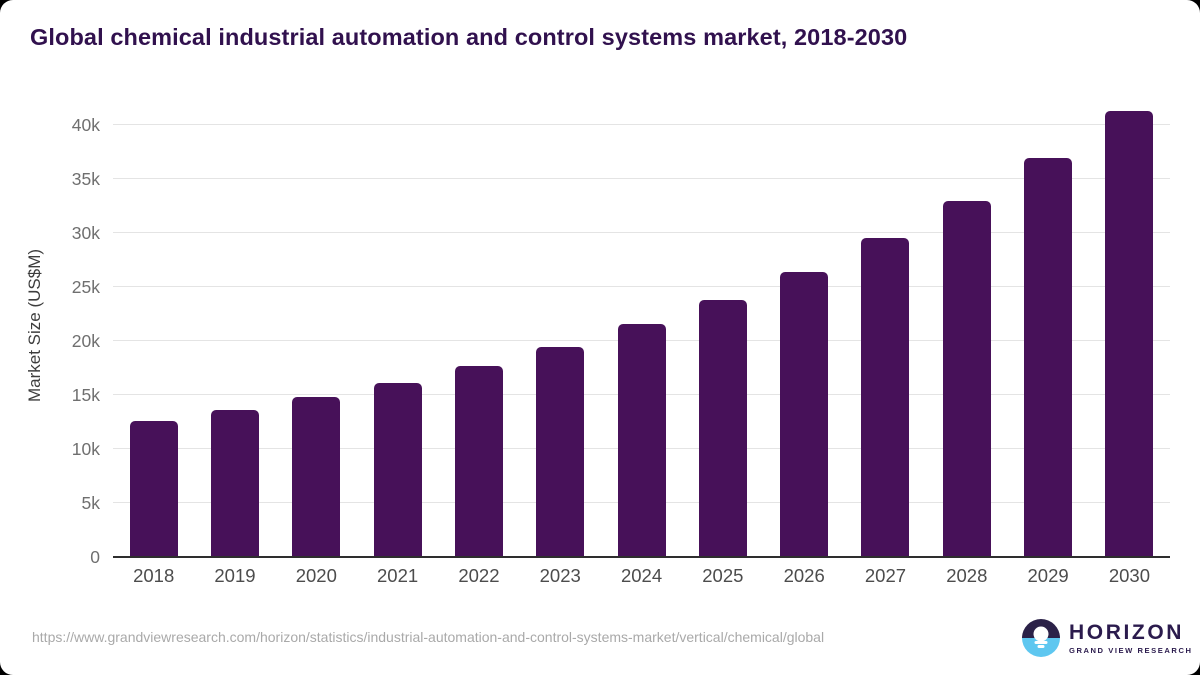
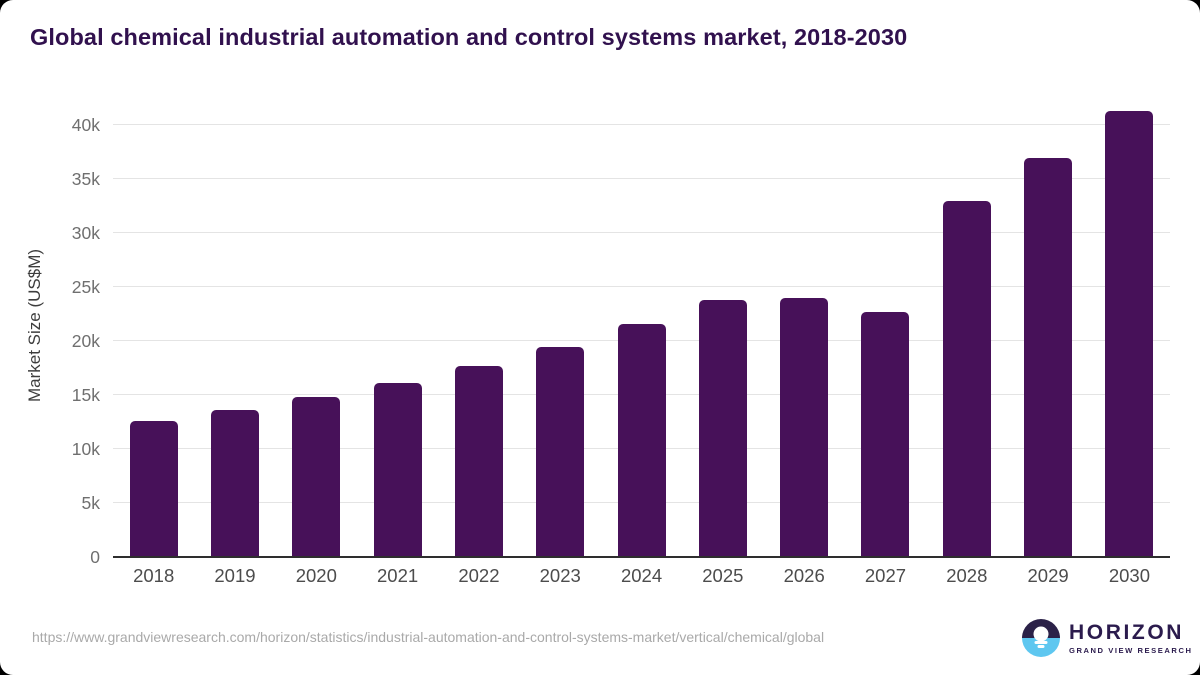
2026: 26.4k -> 24.0k
2027: 29.6k -> 22.7k
